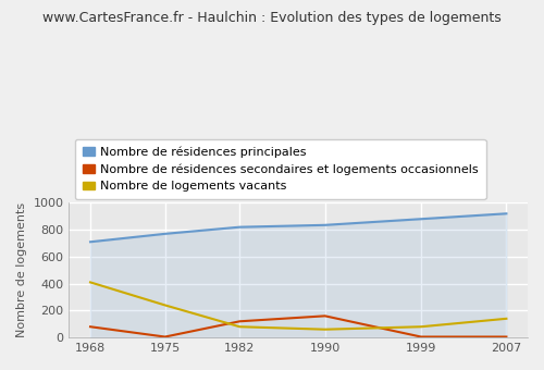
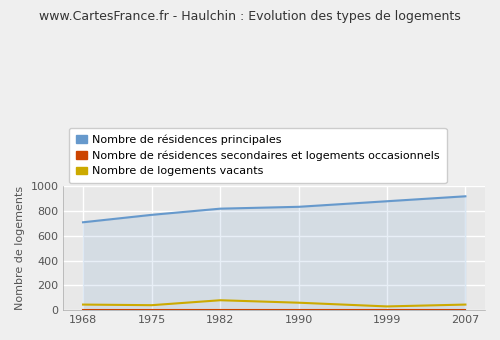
Nombre de résidences secondaires et logements occasionnels/1968: 80 -> 0
Nombre de logements vacants/1968: 410 -> 40
Nombre de logements vacants/1975: 240 -> 40
Nombre de résidences secondaires et logements occasionnels/1982: 120 -> 0
Nombre de résidences secondaires et logements occasionnels/1990: 160 -> 0
Nombre de logements vacants/1999: 80 -> 30
Nombre de logements vacants/2007: 140 -> 40
